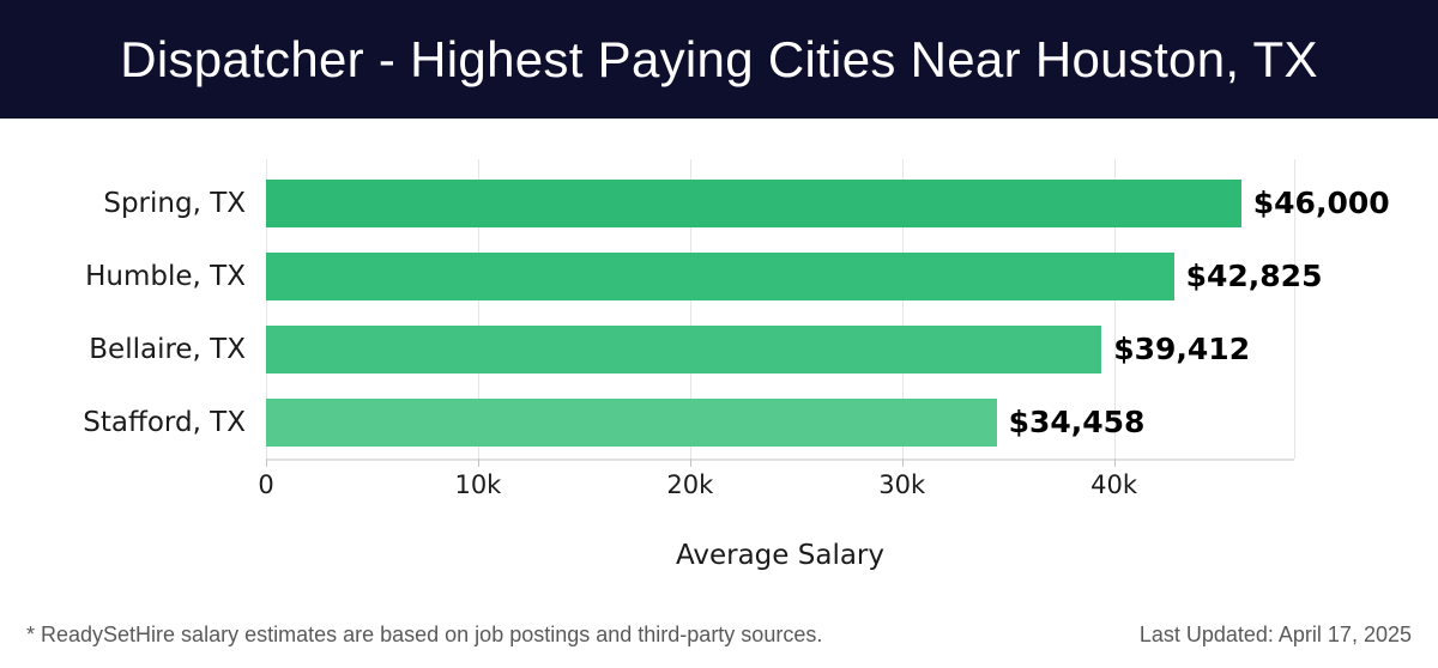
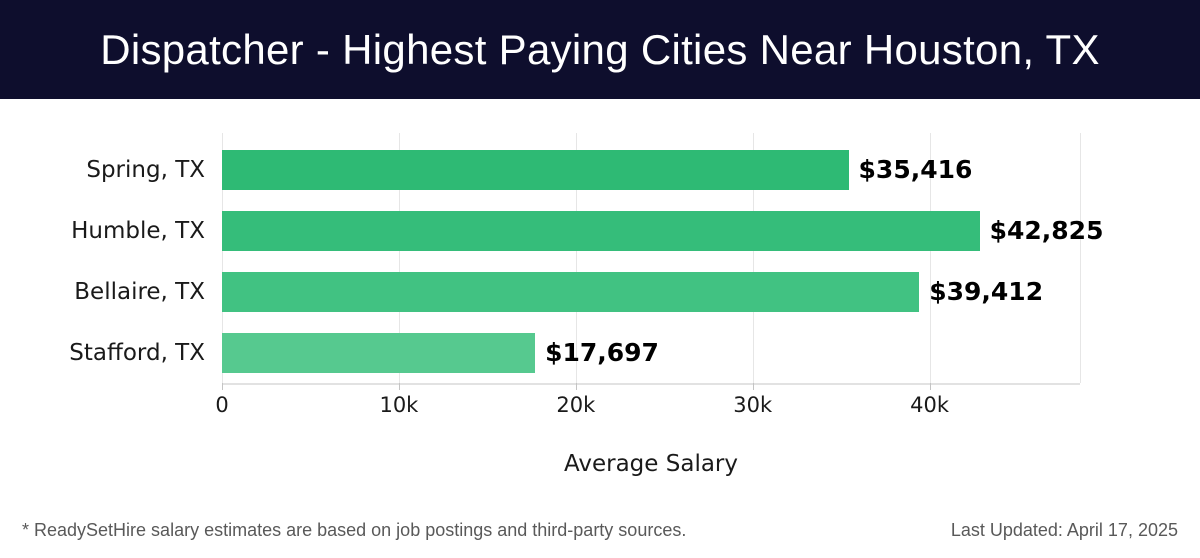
Spring, TX: $46,000 -> $35,416
Stafford, TX: $34,458 -> $17,697
